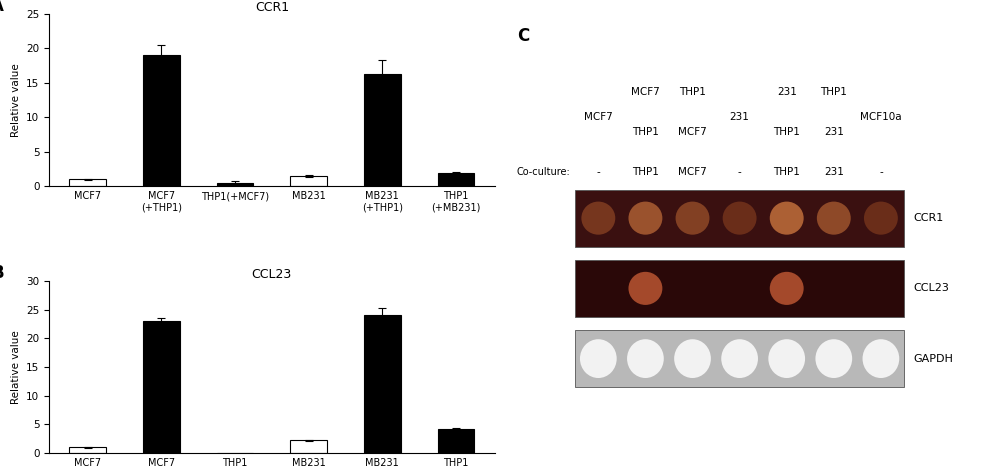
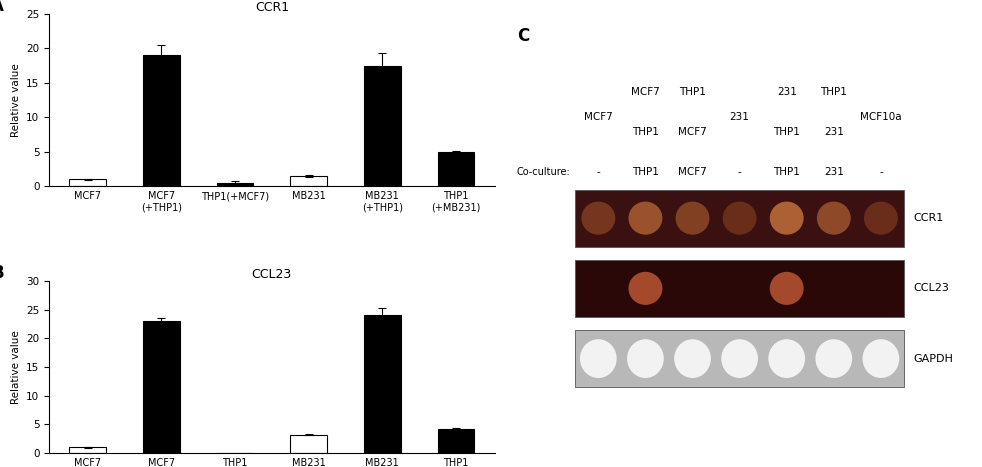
CCR1/MB231 (+THP1): 16.3 -> 17.4
CCR1/THP1 (+MB231): 1.9 -> 5.0
CCL23/MB231: 2.2 -> 3.2
